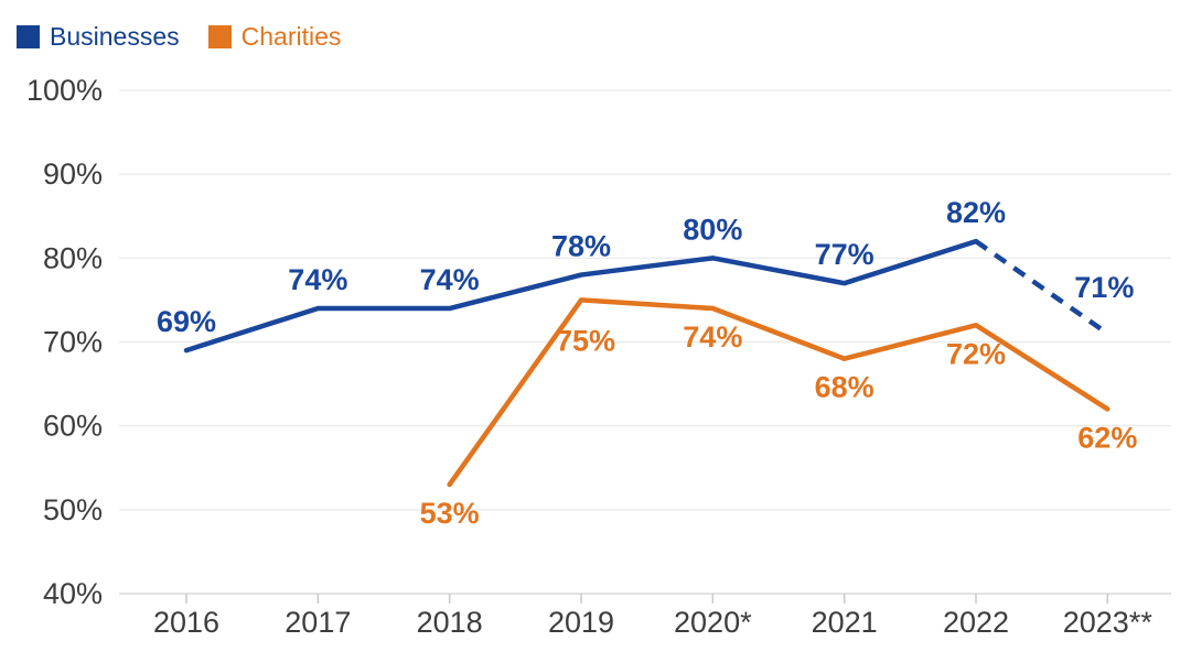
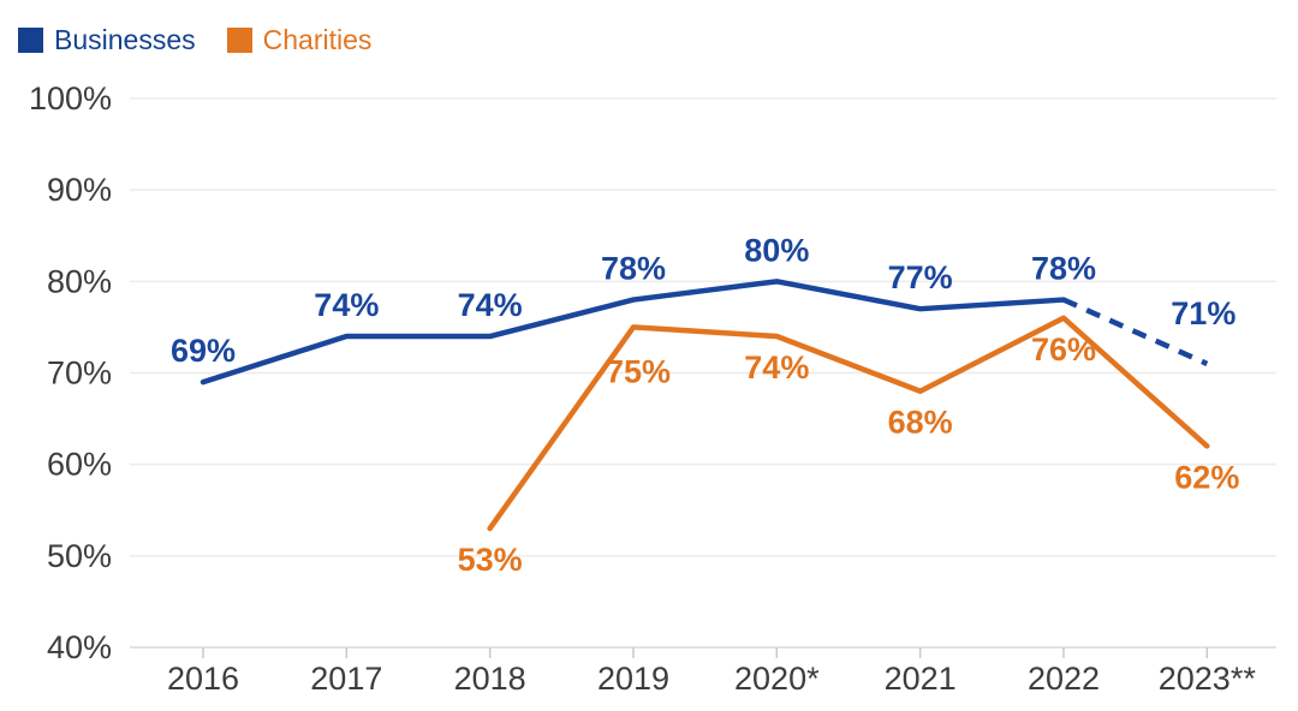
Businesses/2022: 82% -> 78%
Charities/2022: 72% -> 76%
